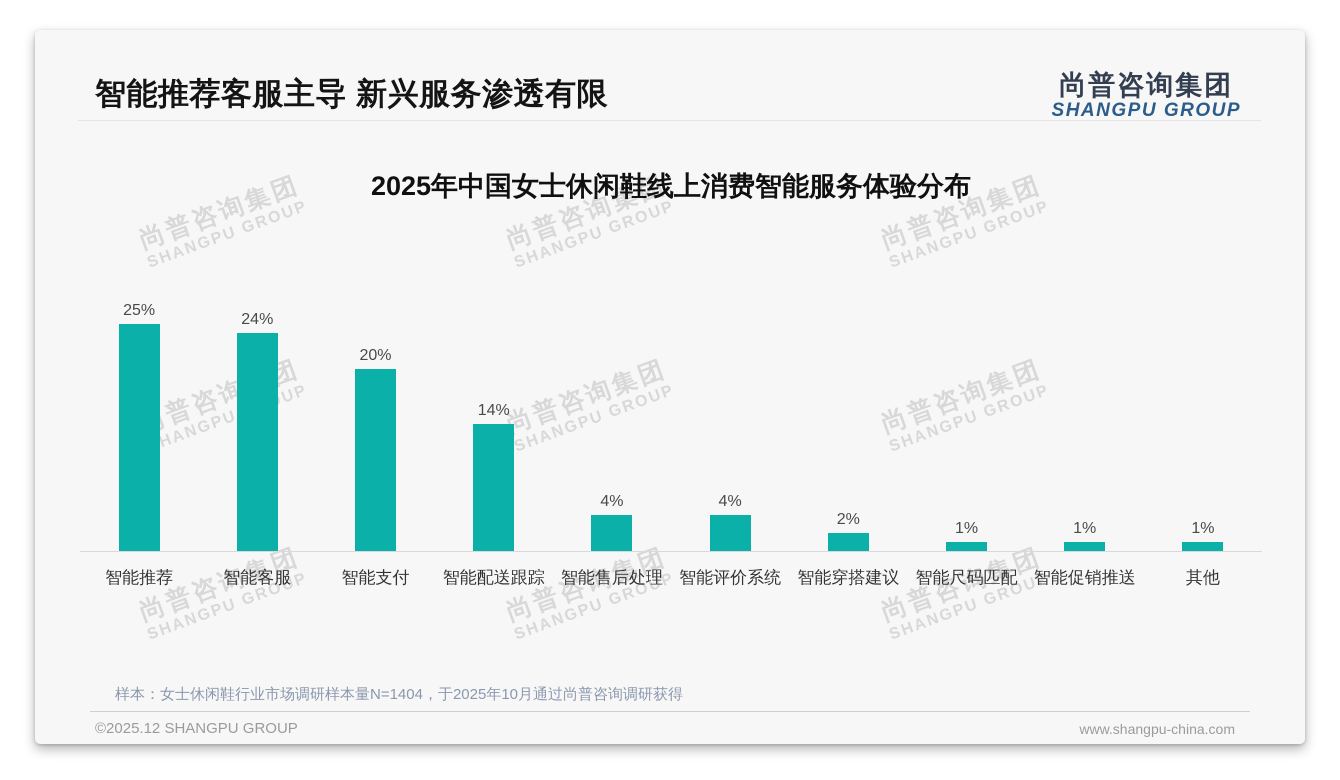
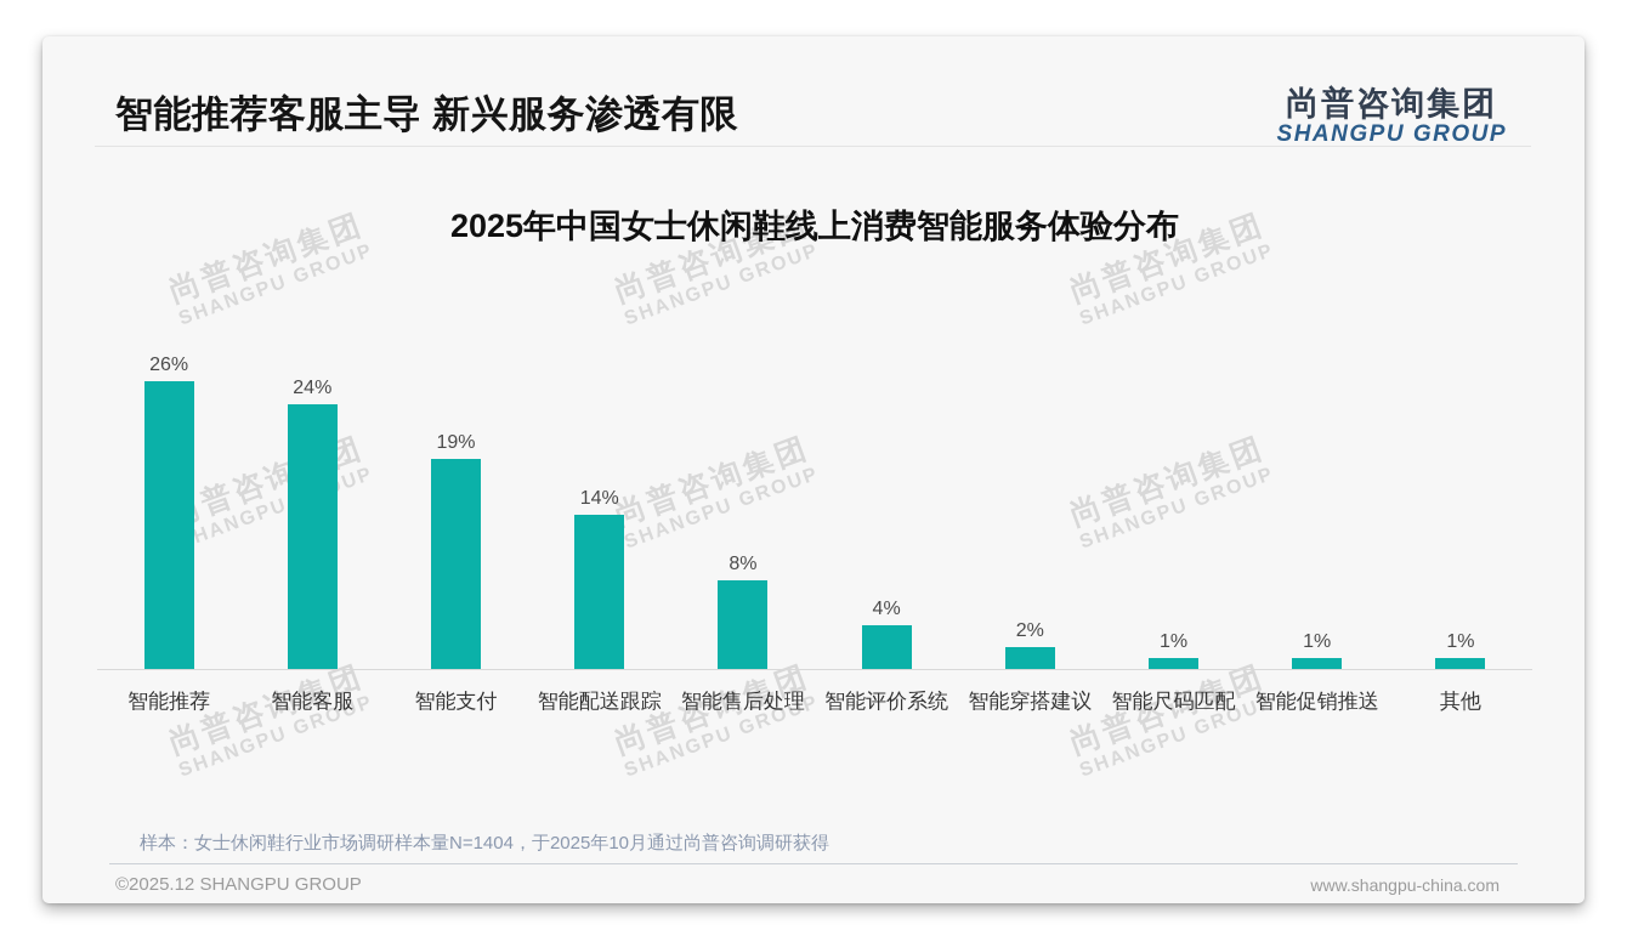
智能推荐: 25% -> 26%
智能支付: 20% -> 19%
智能售后处理: 4% -> 8%
